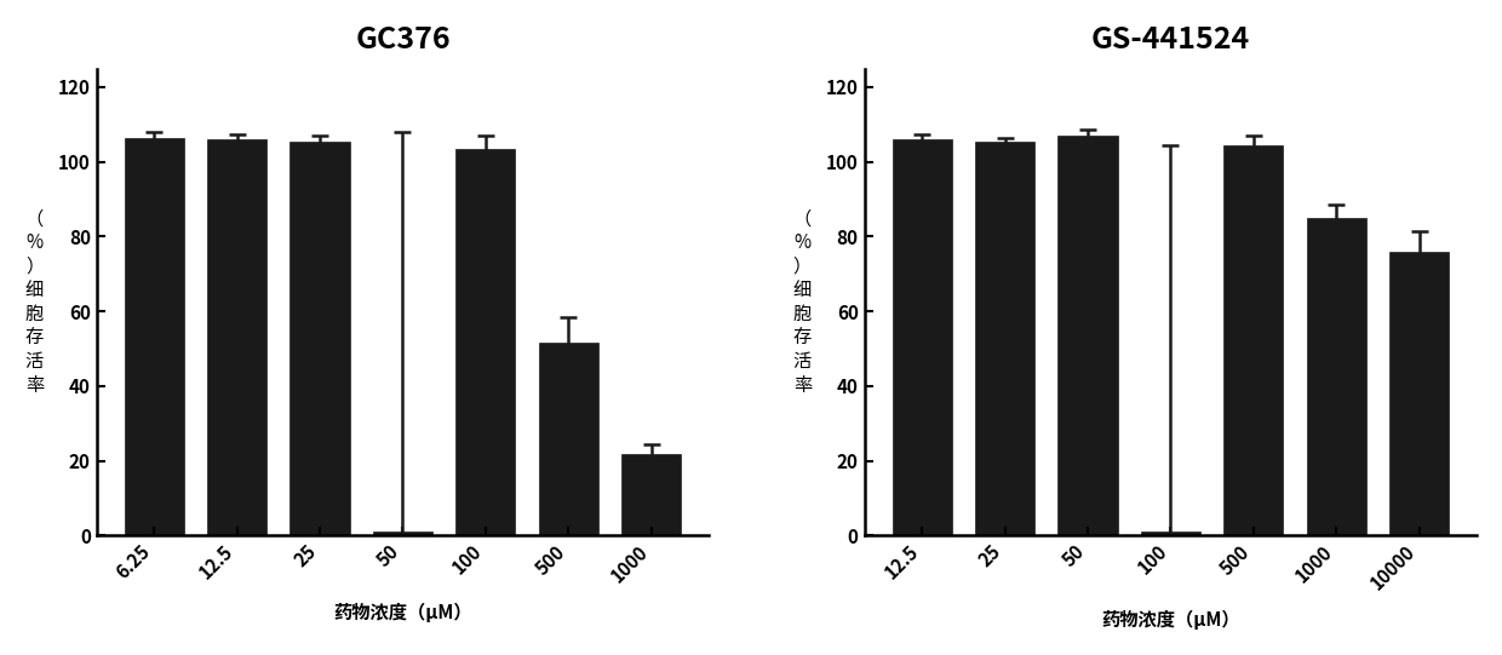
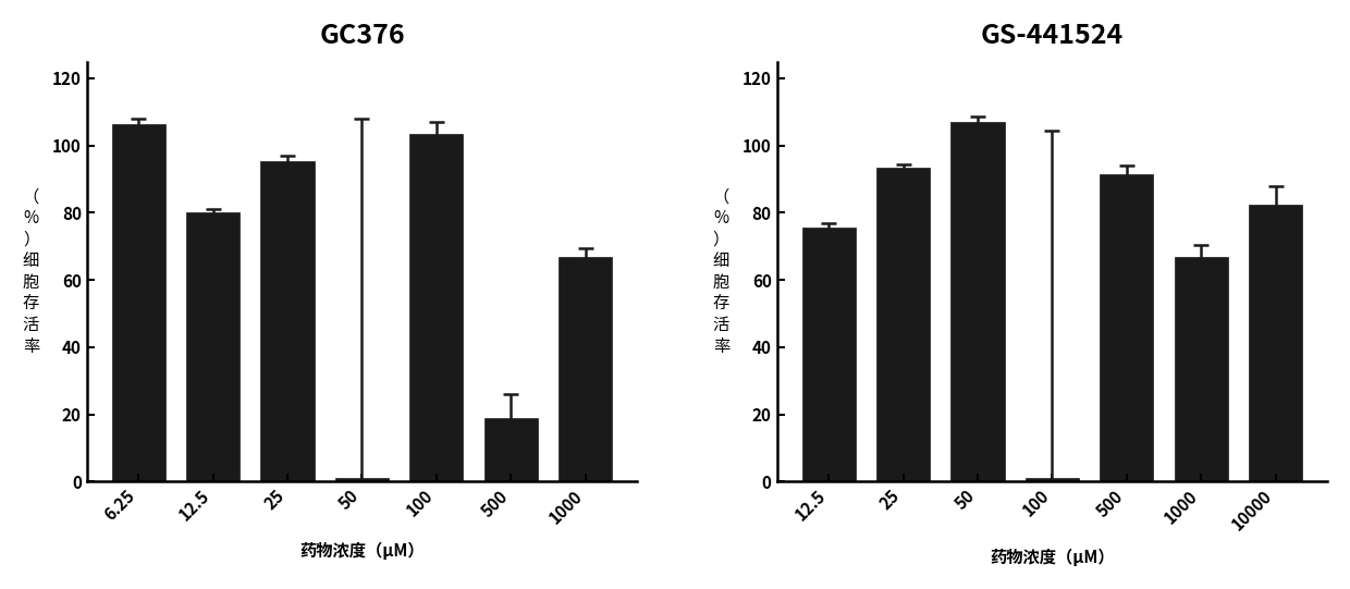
GC376/12.5: 106.0 -> 80.0
GC376/25: 105.5 -> 95.5
GC376/500: 51.5 -> 19.0
GC376/1000: 22.0 -> 67.0
GS-441524/12.5: 106.0 -> 75.5
GS-441524/25: 105.5 -> 93.5
GS-441524/500: 104.5 -> 91.5
GS-441524/1000: 85.0 -> 67.0
GS-441524/10000: 76.0 -> 82.5
